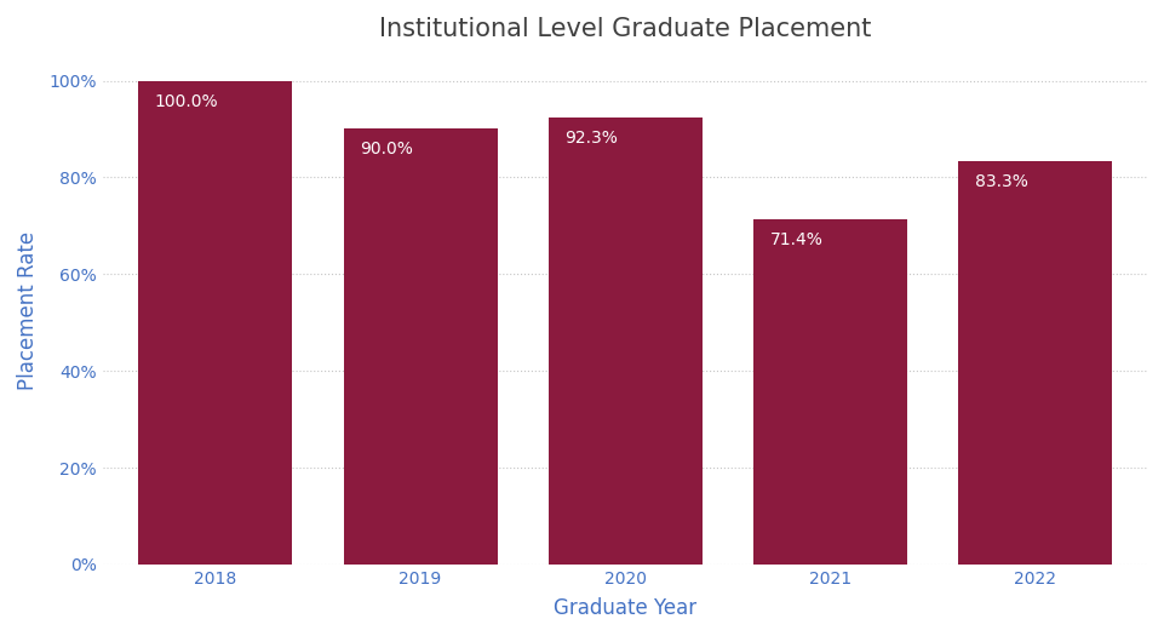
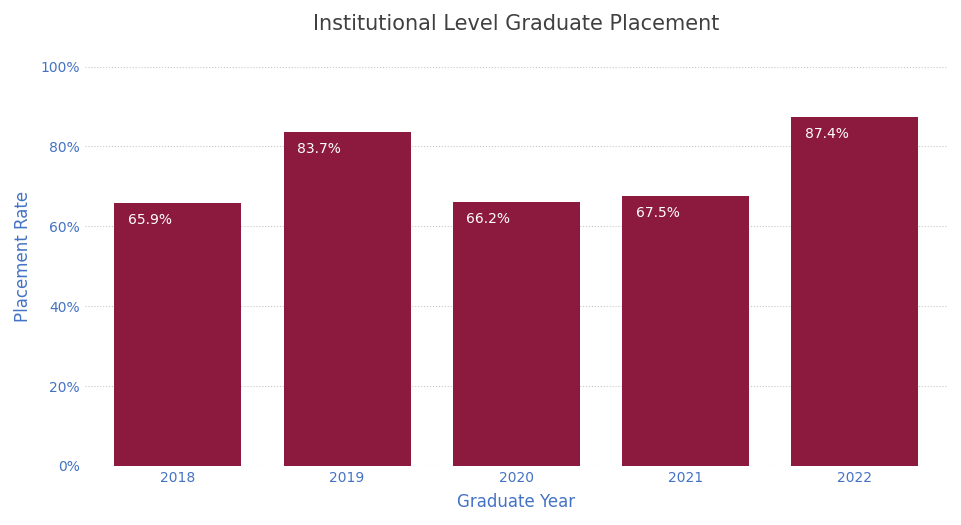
2018: 100.0% -> 65.9%
2019: 90.0% -> 83.7%
2020: 92.3% -> 66.2%
2021: 71.4% -> 67.5%
2022: 83.3% -> 87.4%
